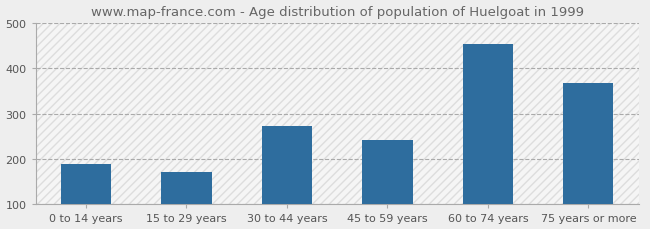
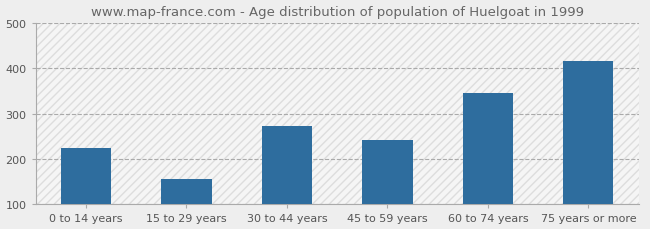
0 to 14 years: 190 -> 225
15 to 29 years: 172 -> 155
60 to 74 years: 453 -> 345
75 years or more: 367 -> 415
